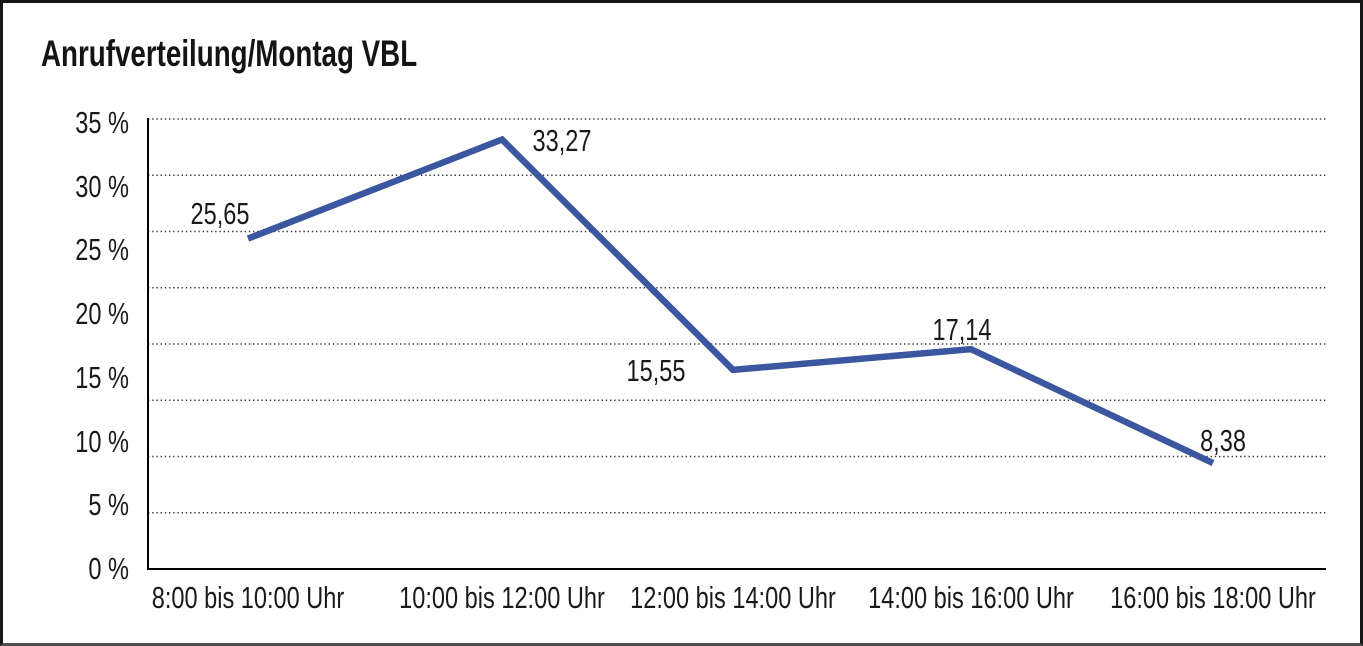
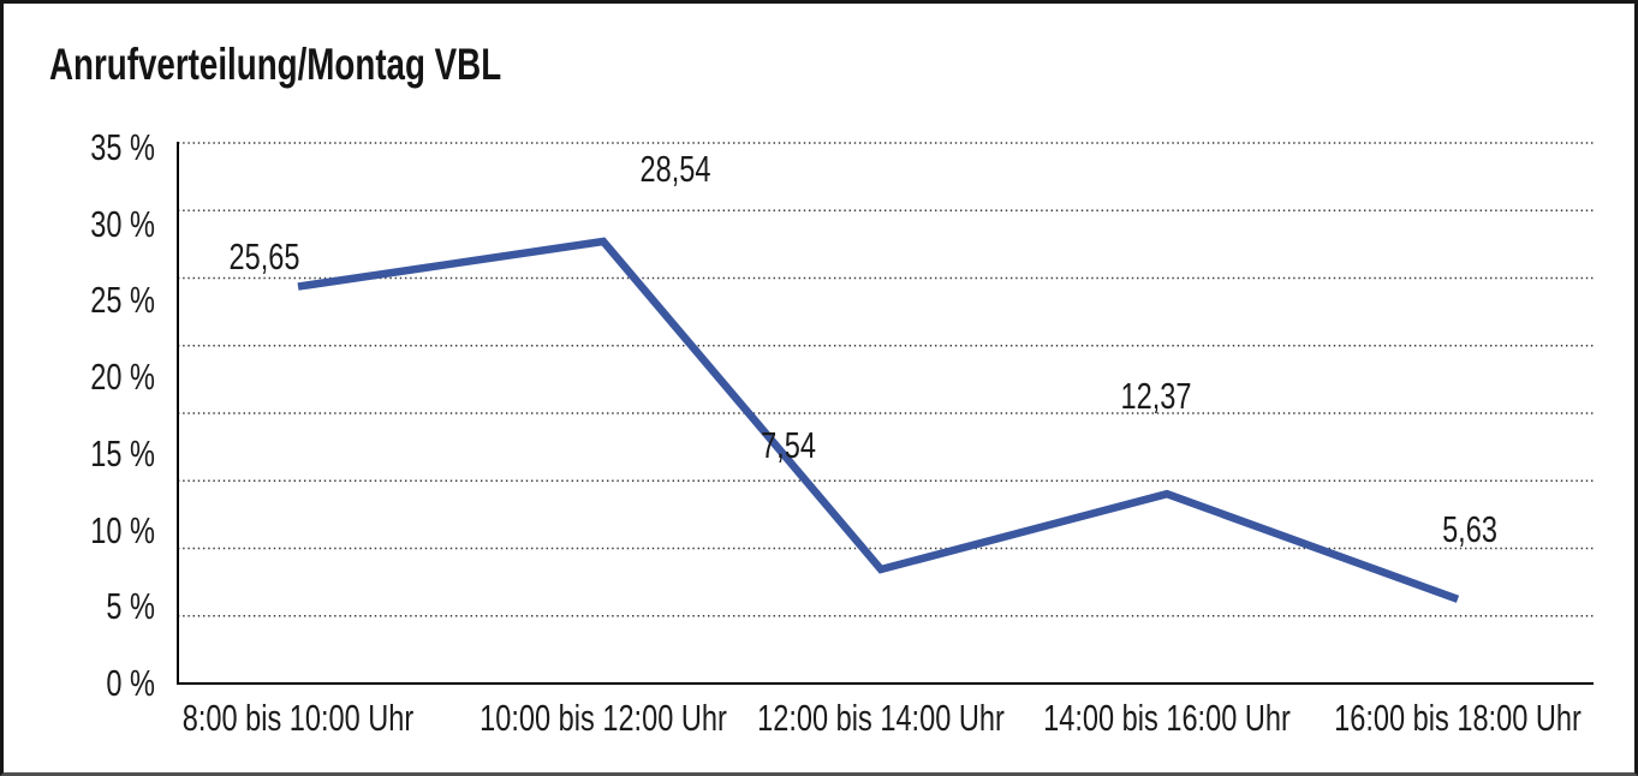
10:00 bis 12:00 Uhr: 33,27 -> 28,54
12:00 bis 14:00 Uhr: 15,55 -> 7,54
14:00 bis 16:00 Uhr: 17,14 -> 12,37
16:00 bis 18:00 Uhr: 8,38 -> 5,63
